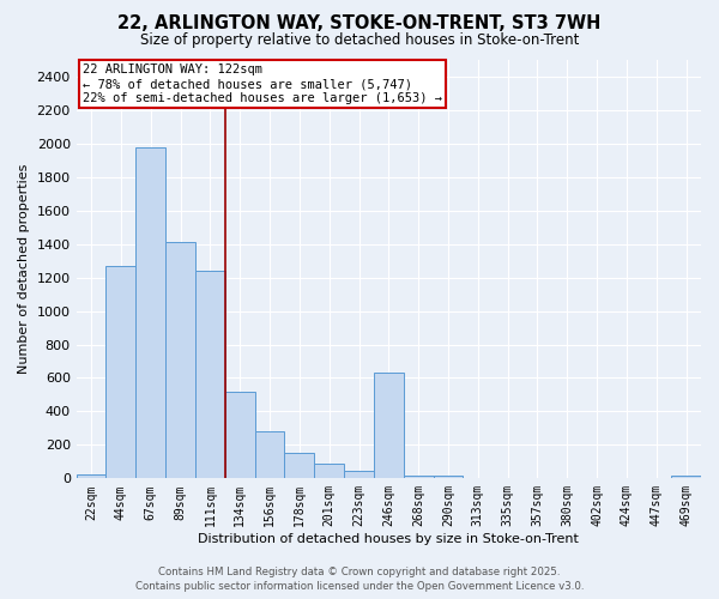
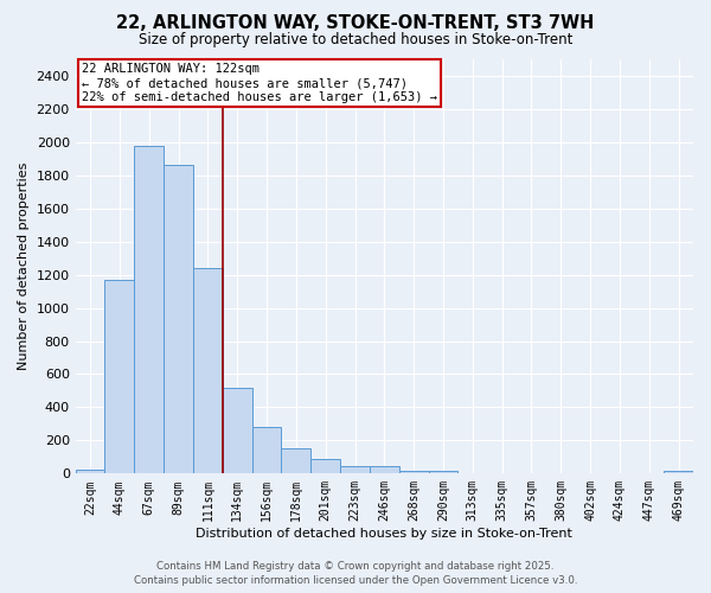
44sqm: 1270 -> 1170
89sqm: 1410 -> 1860
246sqm: 630 -> 40
